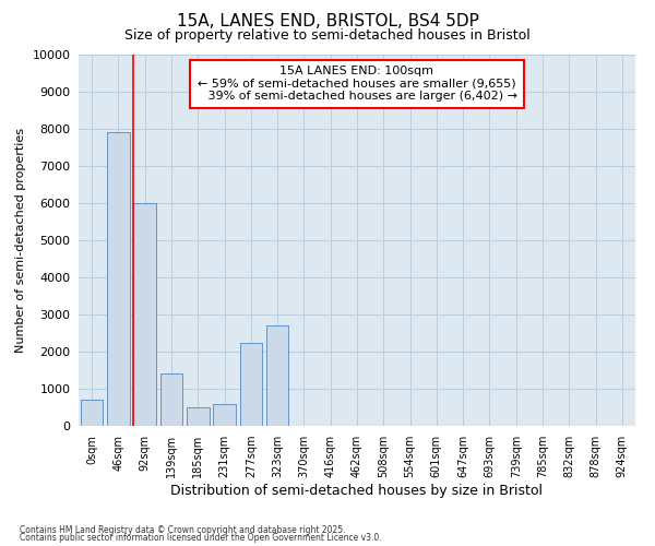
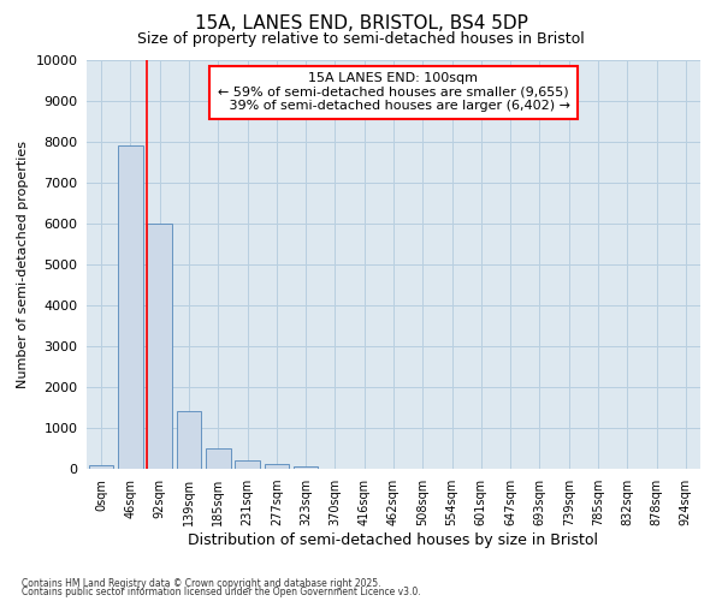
0sqm: 700 -> 100
231sqm: 600 -> 220
277sqm: 2250 -> 130
323sqm: 2700 -> 70
